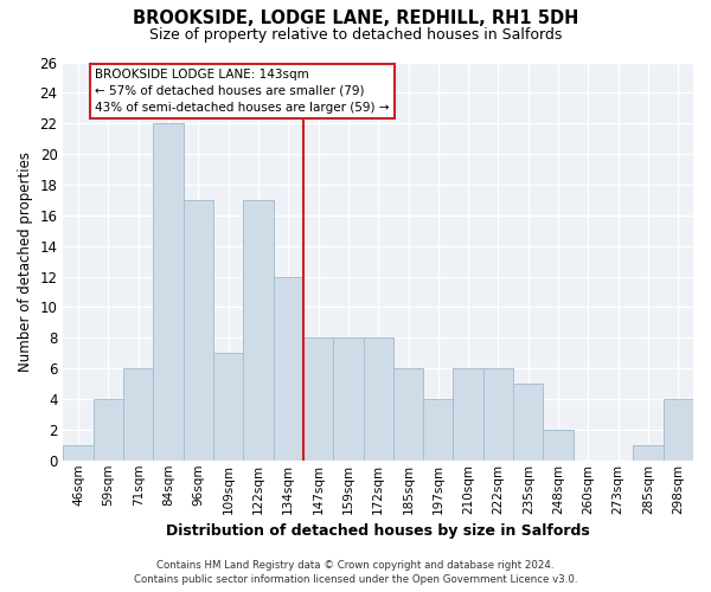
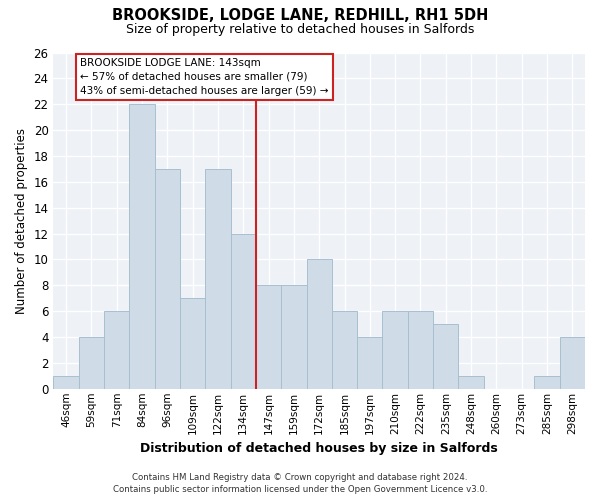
172sqm: 8 -> 10
248sqm: 2 -> 1
